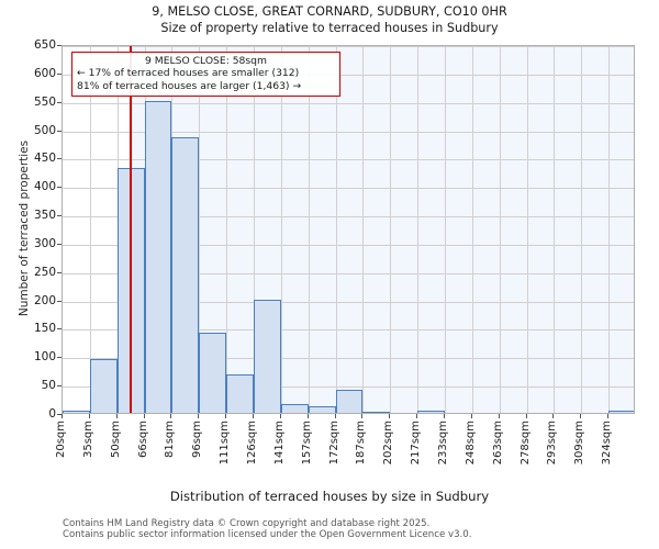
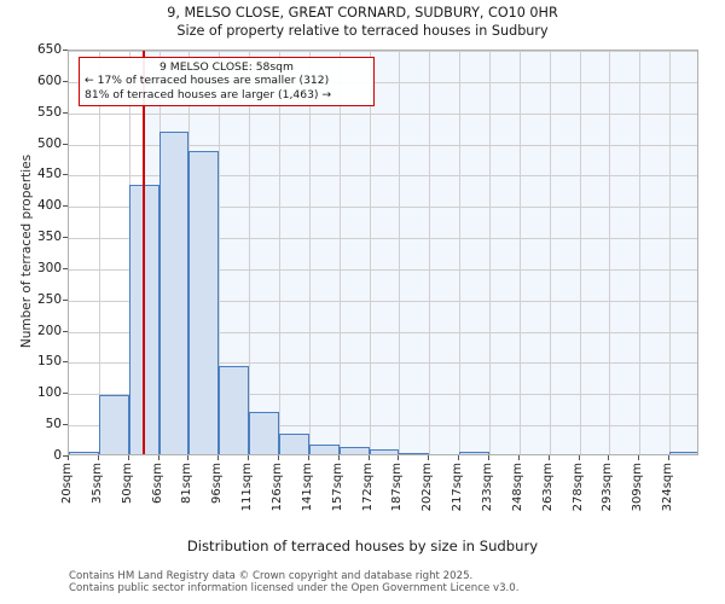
66sqm: 550 -> 520
126sqm: 200 -> 30
172sqm: 40 -> 10
